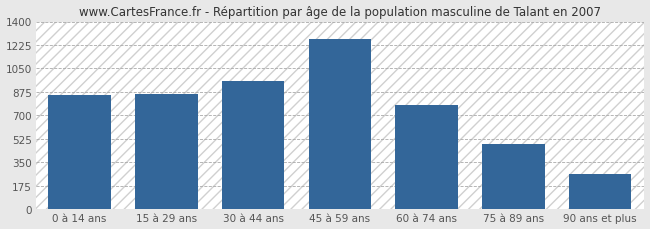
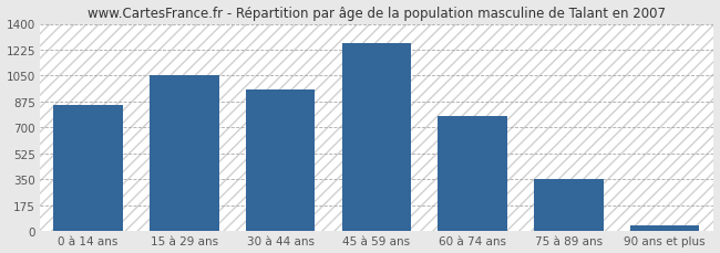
15 à 29 ans: 860 -> 1050
75 à 89 ans: 490 -> 360
90 ans et plus: 260 -> 40
